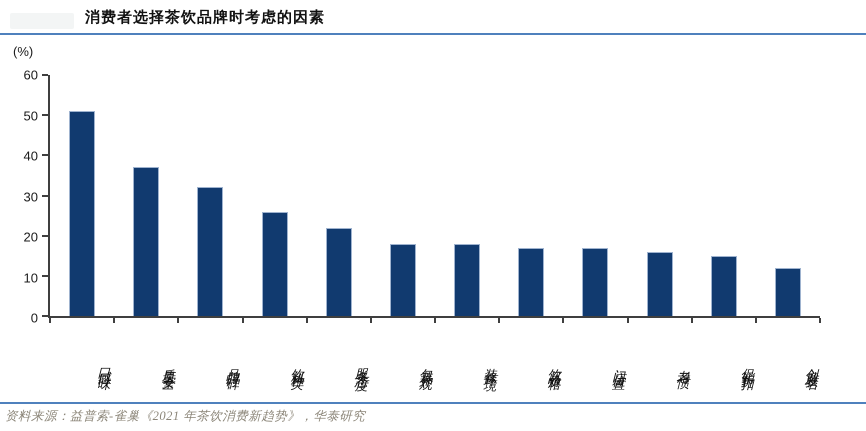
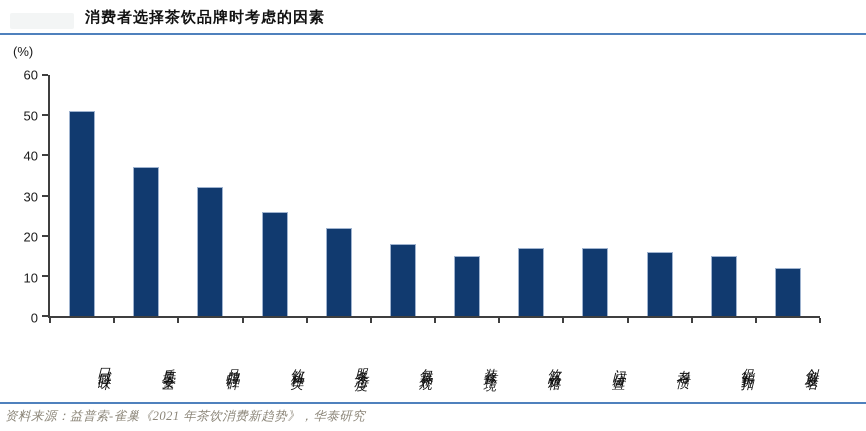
装修环境: 18 -> 15
